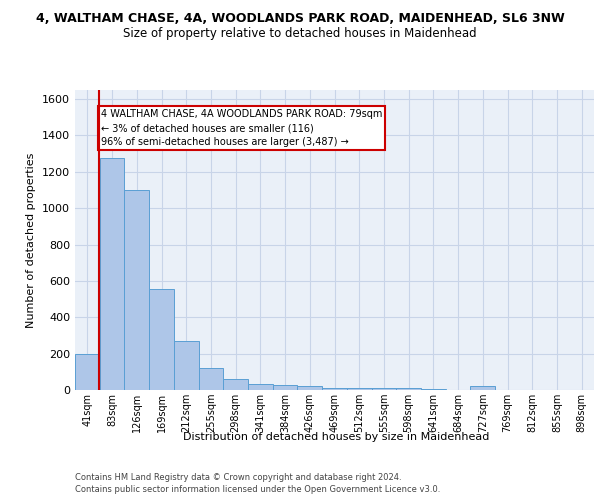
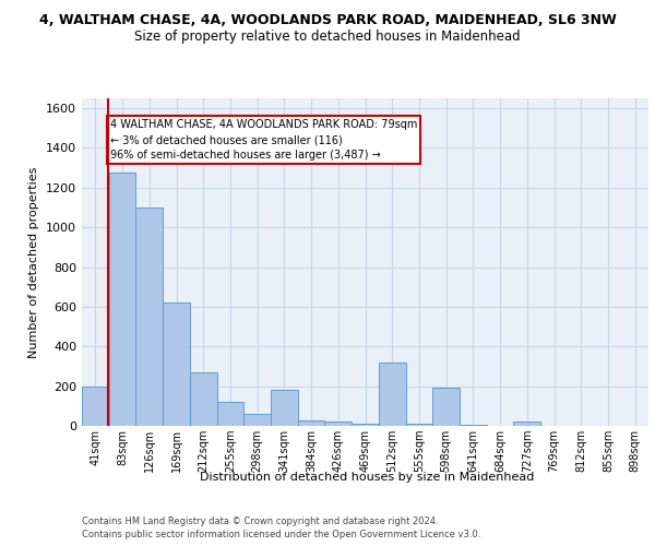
169sqm: 560 -> 620
341sqm: 40 -> 180
512sqm: 10 -> 320
598sqm: 10 -> 190
